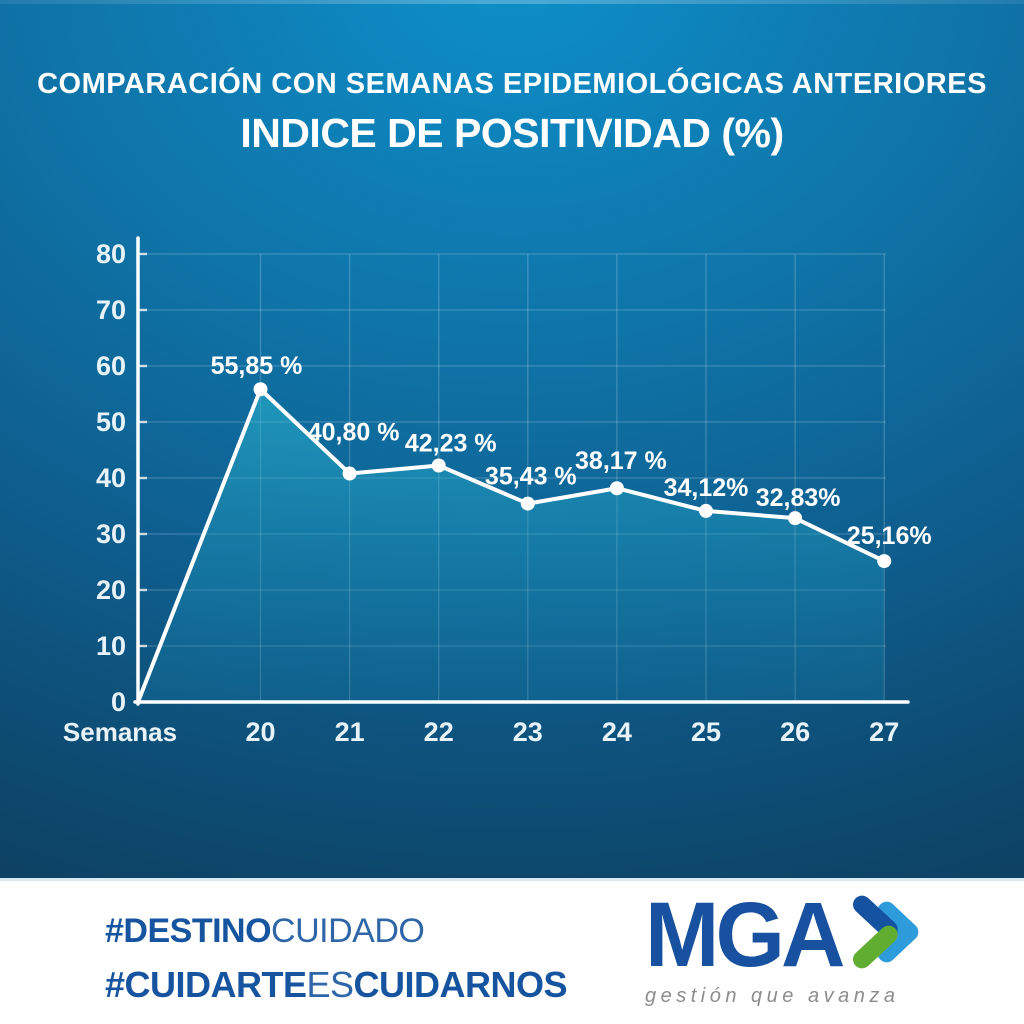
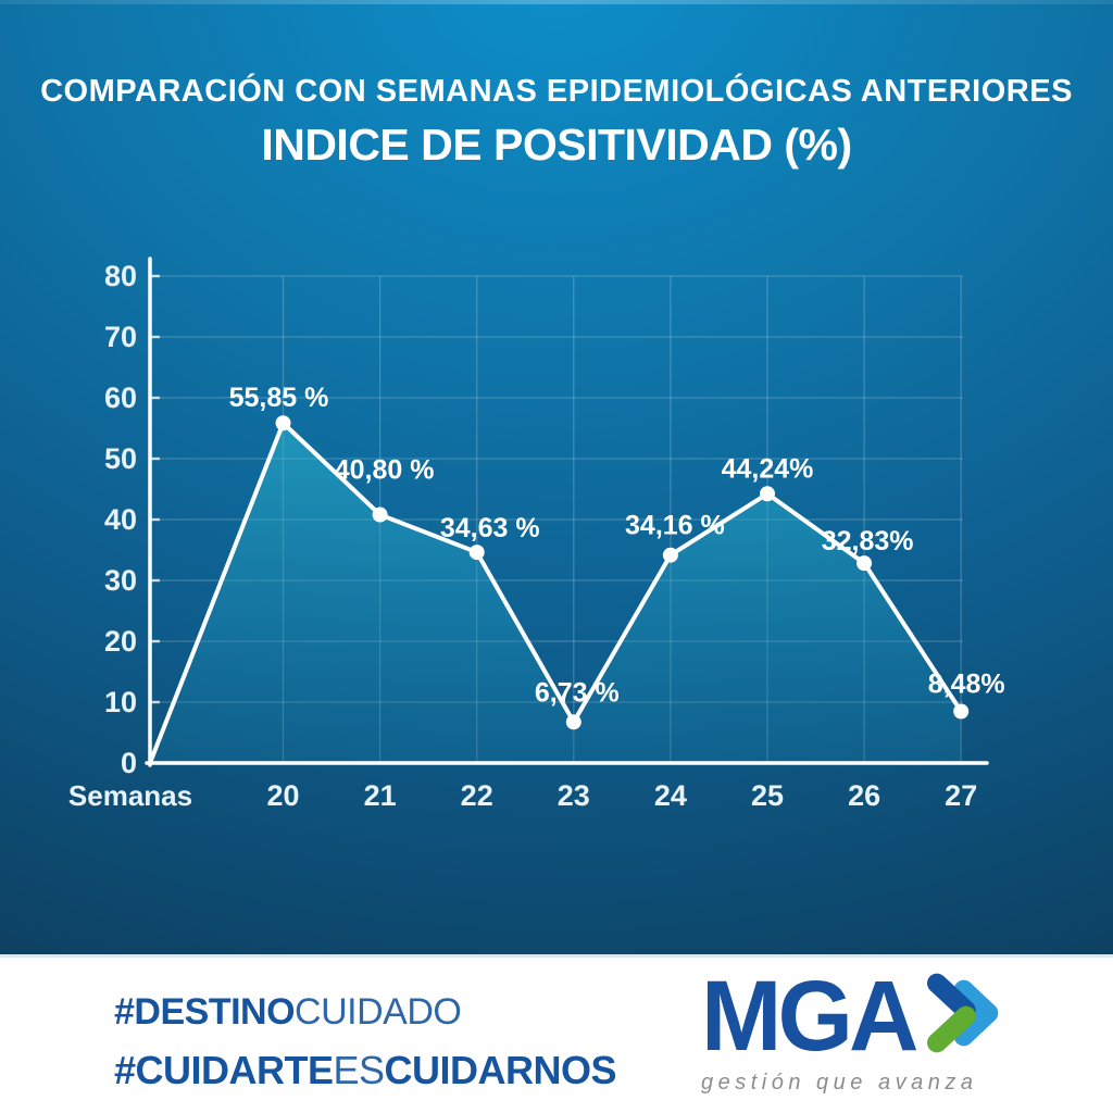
22: 42,23 -> 34,63
23: 35,43 -> 6,73
24: 38,17 -> 34,16
25: 34,12% -> 44,24%
27: 25,16% -> 8,48%
